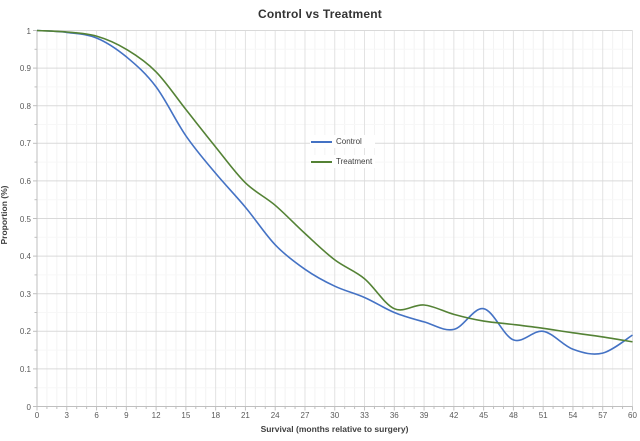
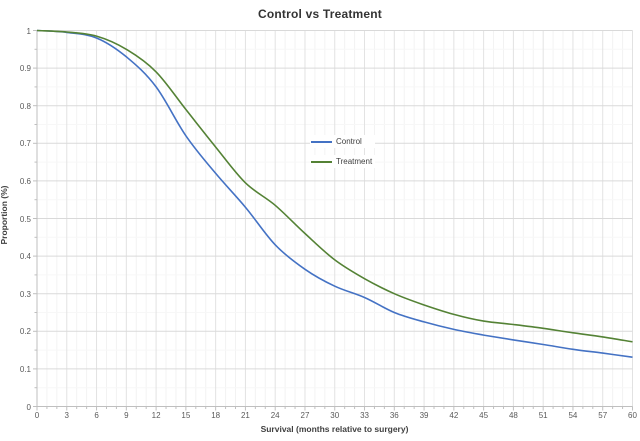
Treatment/36: 0.26 -> 0.30
Control/45: 0.26 -> 0.19
Control/51: 0.20 -> 0.17
Control/60: 0.19 -> 0.13
